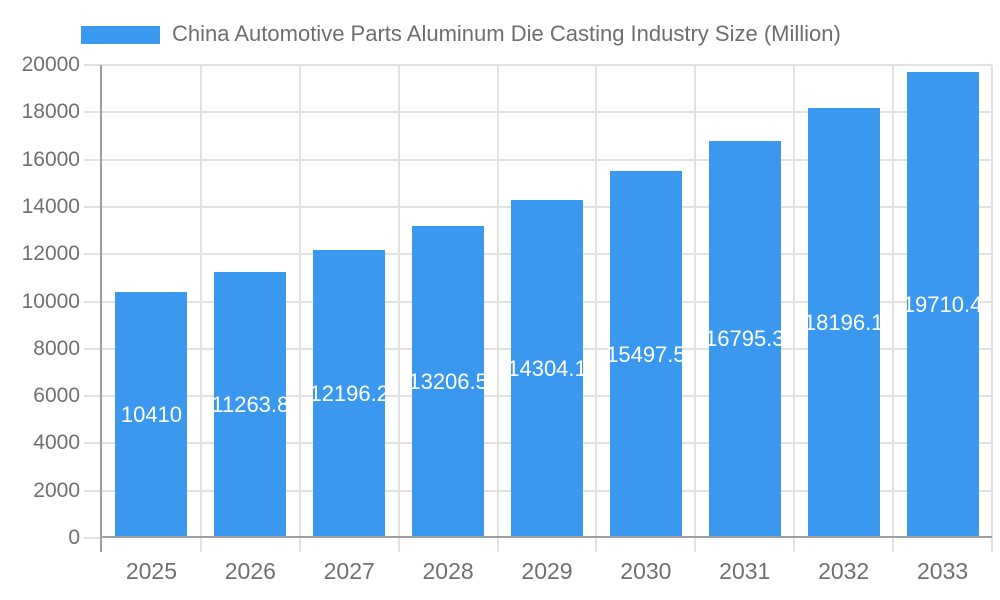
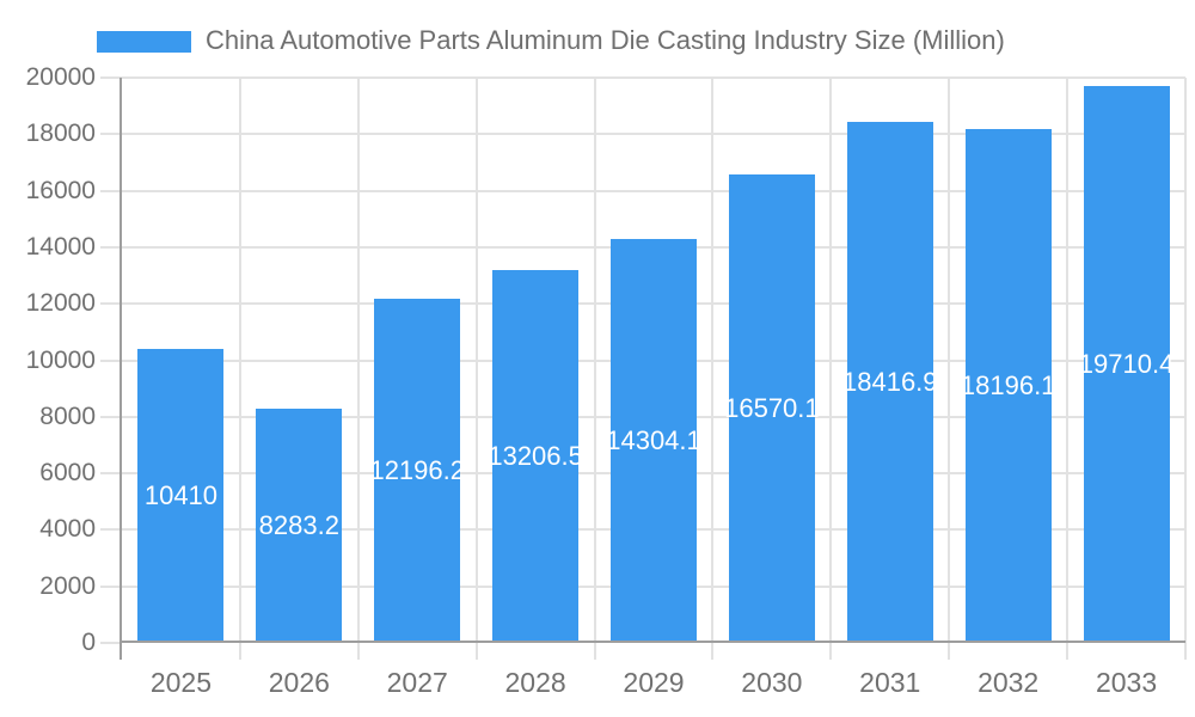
2026: 11263.8 -> 8283.2
2030: 15497.5 -> 16570.1
2031: 16795.3 -> 18416.9
